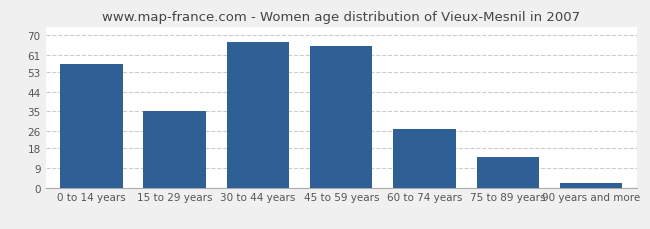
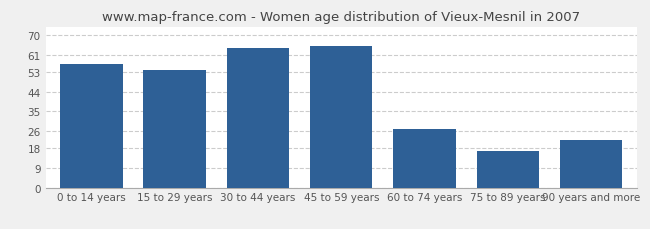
15 to 29 years: 35 -> 54
30 to 44 years: 67 -> 64
75 to 89 years: 14 -> 17
90 years and more: 2 -> 22
